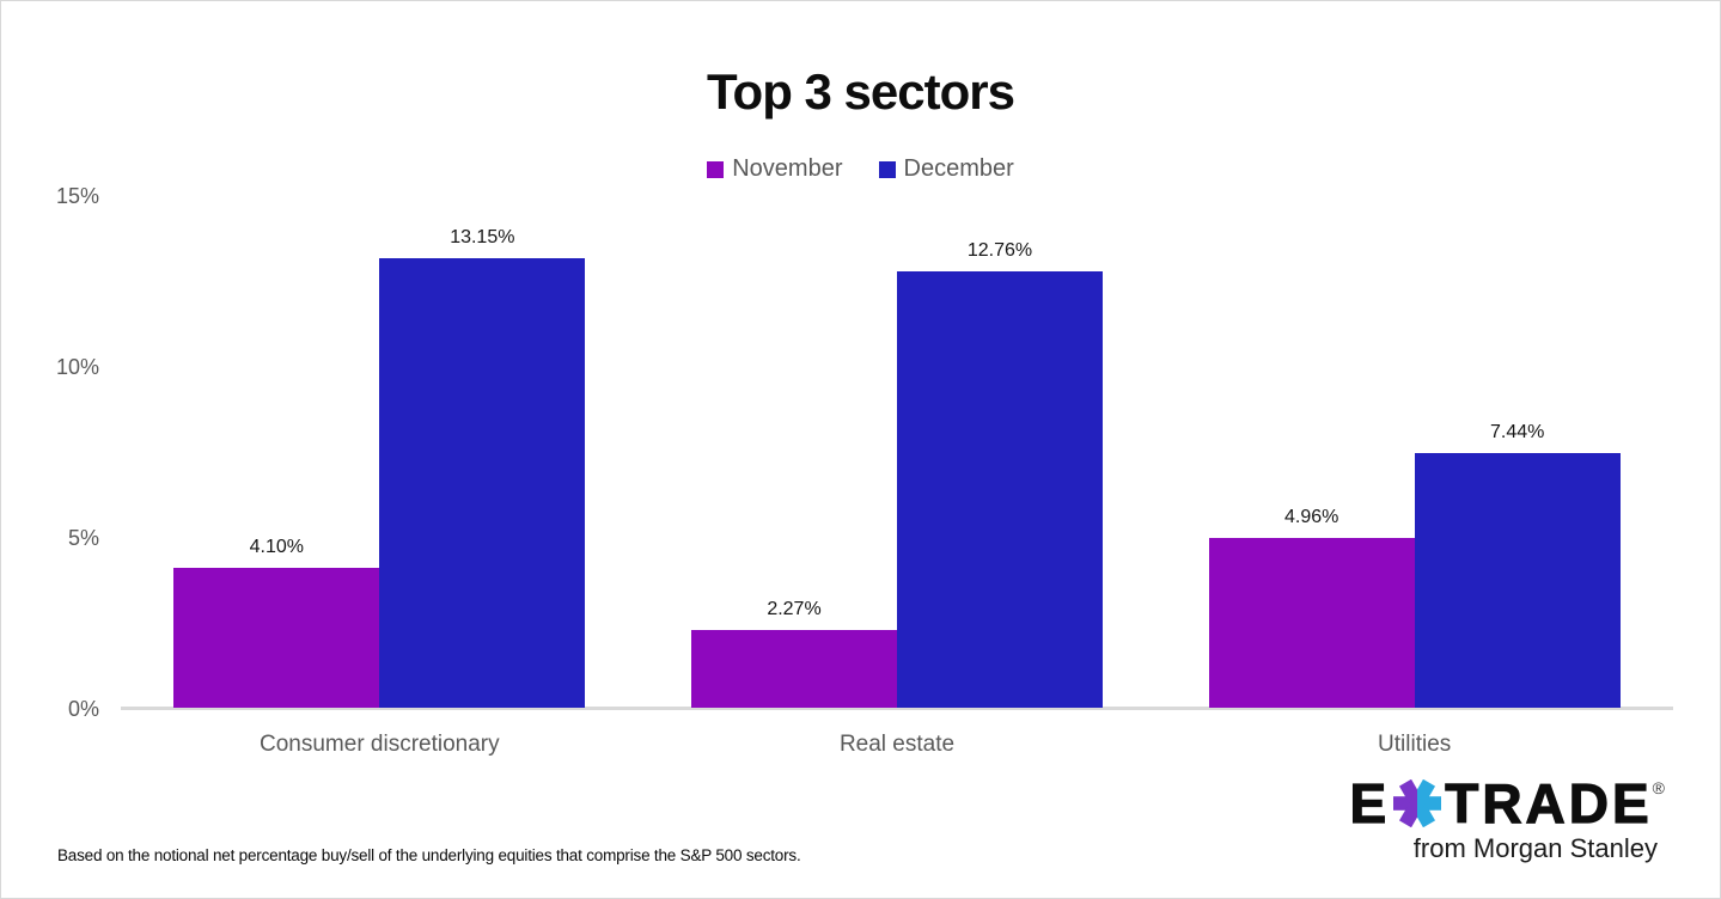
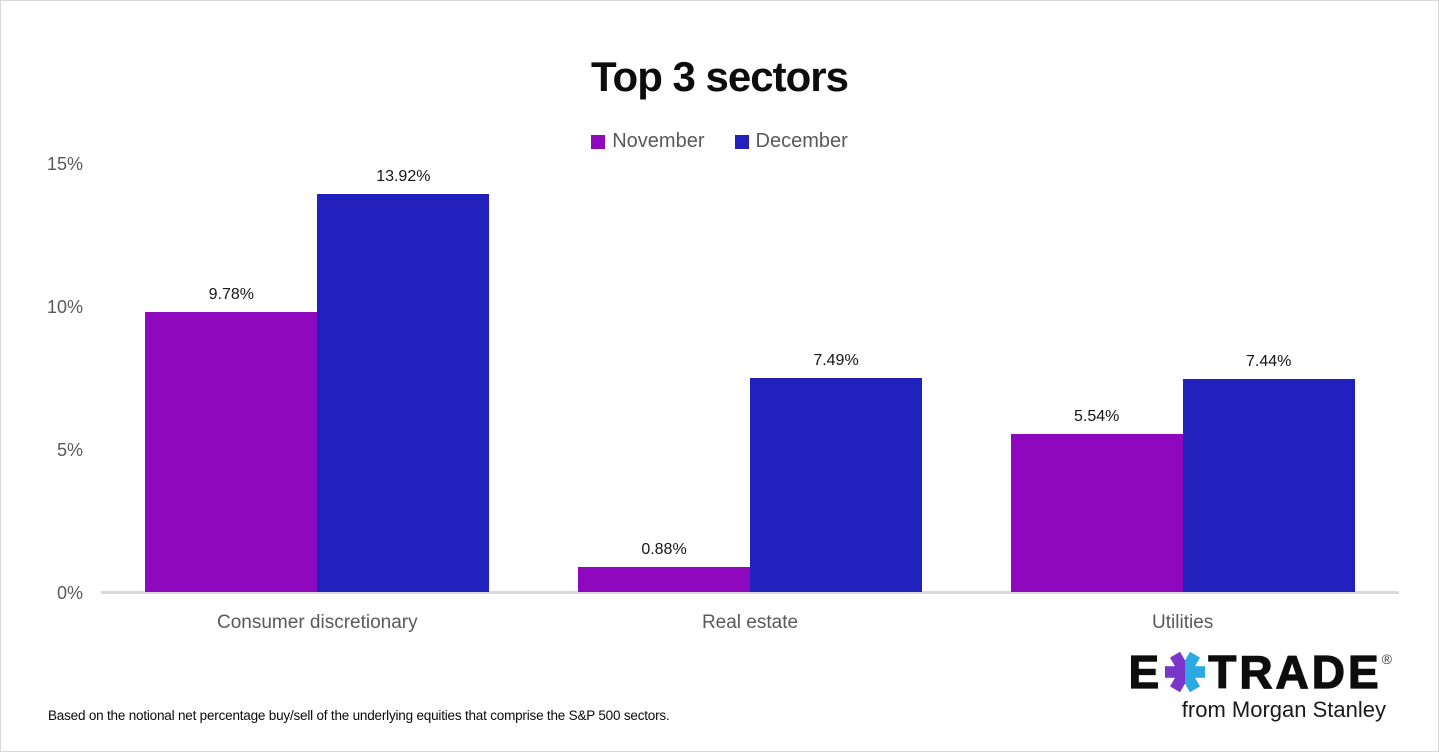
November/Consumer discretionary: 4.10% -> 9.78%
December/Consumer discretionary: 13.15% -> 13.92%
November/Real estate: 2.27% -> 0.88%
December/Real estate: 12.76% -> 7.49%
November/Utilities: 4.96% -> 5.54%
